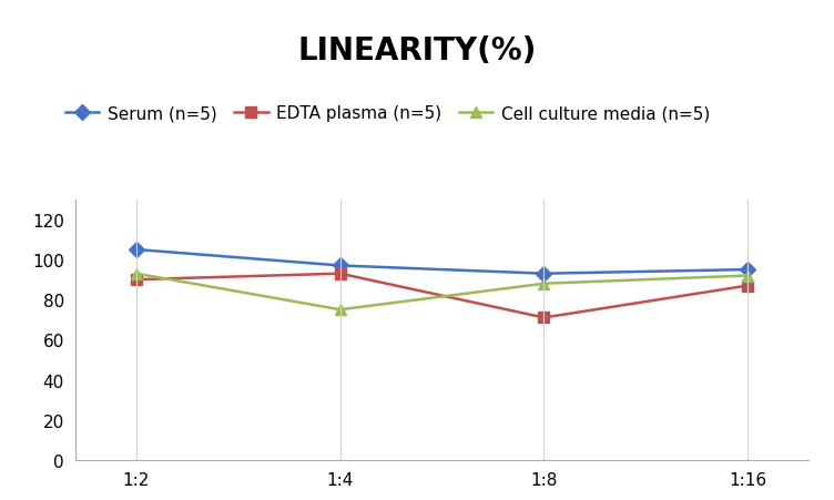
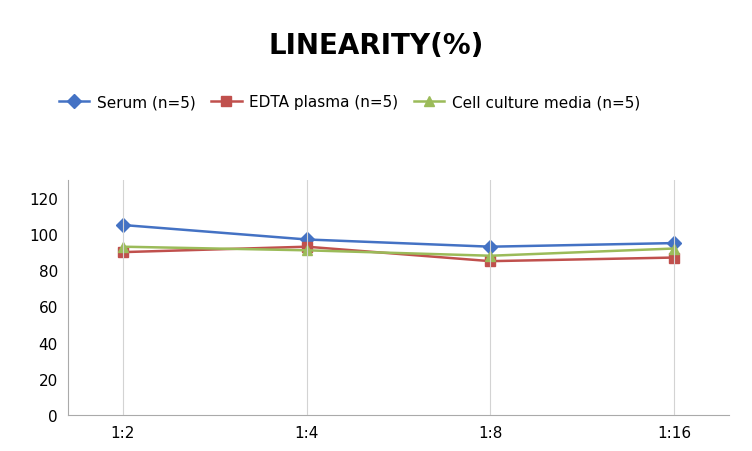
Cell culture media (n=5)/1:4: 75 -> 91
EDTA plasma (n=5)/1:8: 71 -> 85
